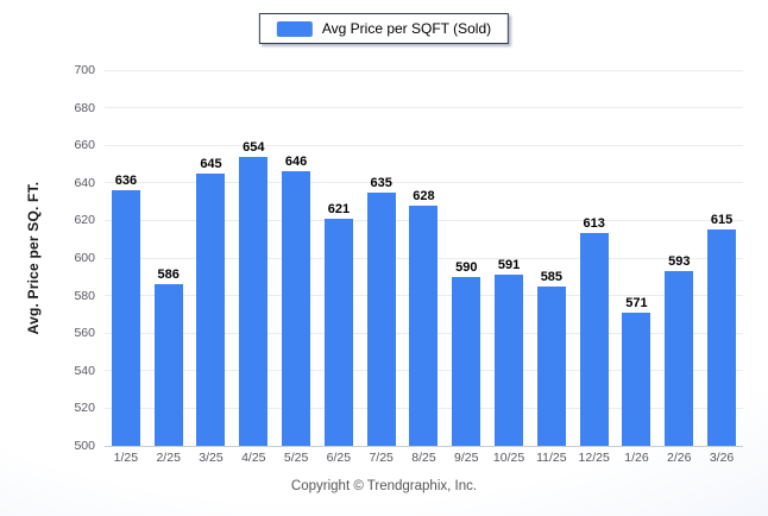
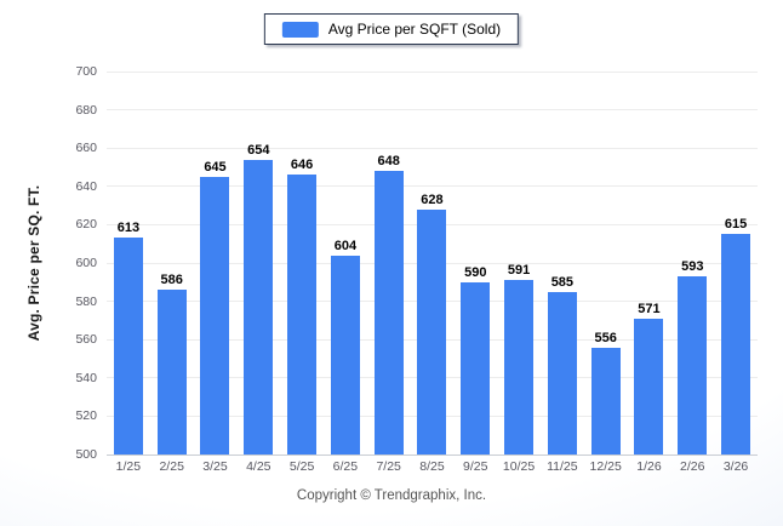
1/25: 636 -> 613
6/25: 621 -> 604
7/25: 635 -> 648
12/25: 613 -> 556
